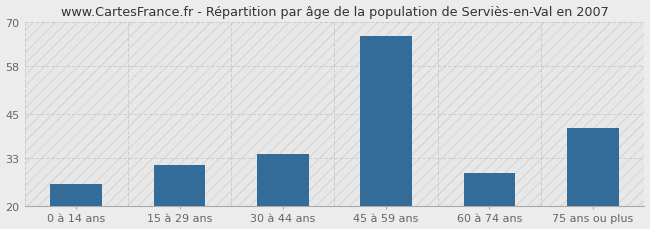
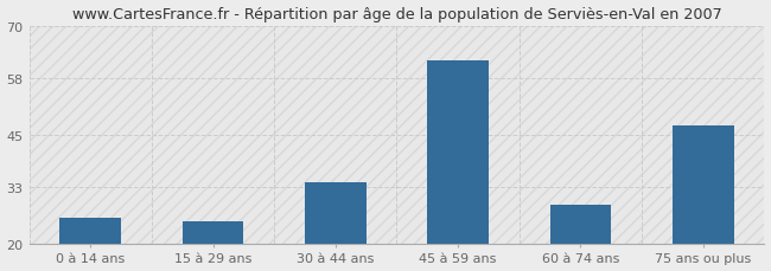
15 à 29 ans: 31 -> 25
45 à 59 ans: 66 -> 62
75 ans ou plus: 41 -> 47
